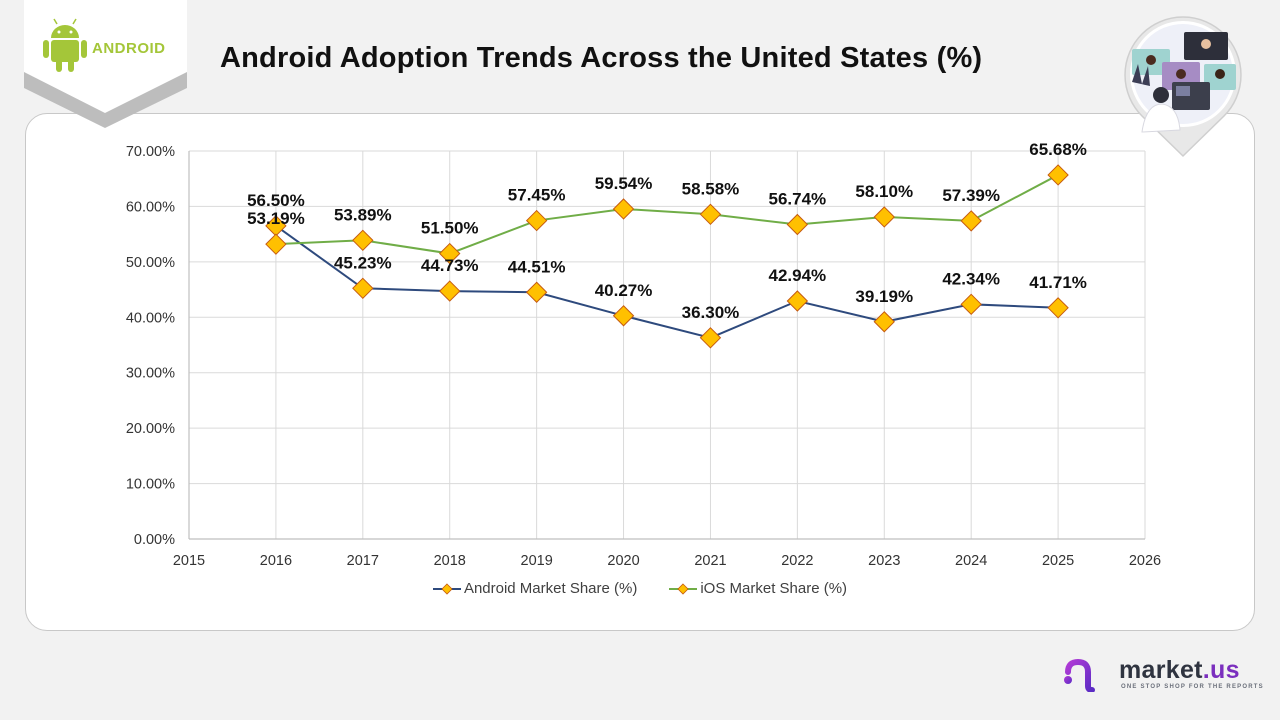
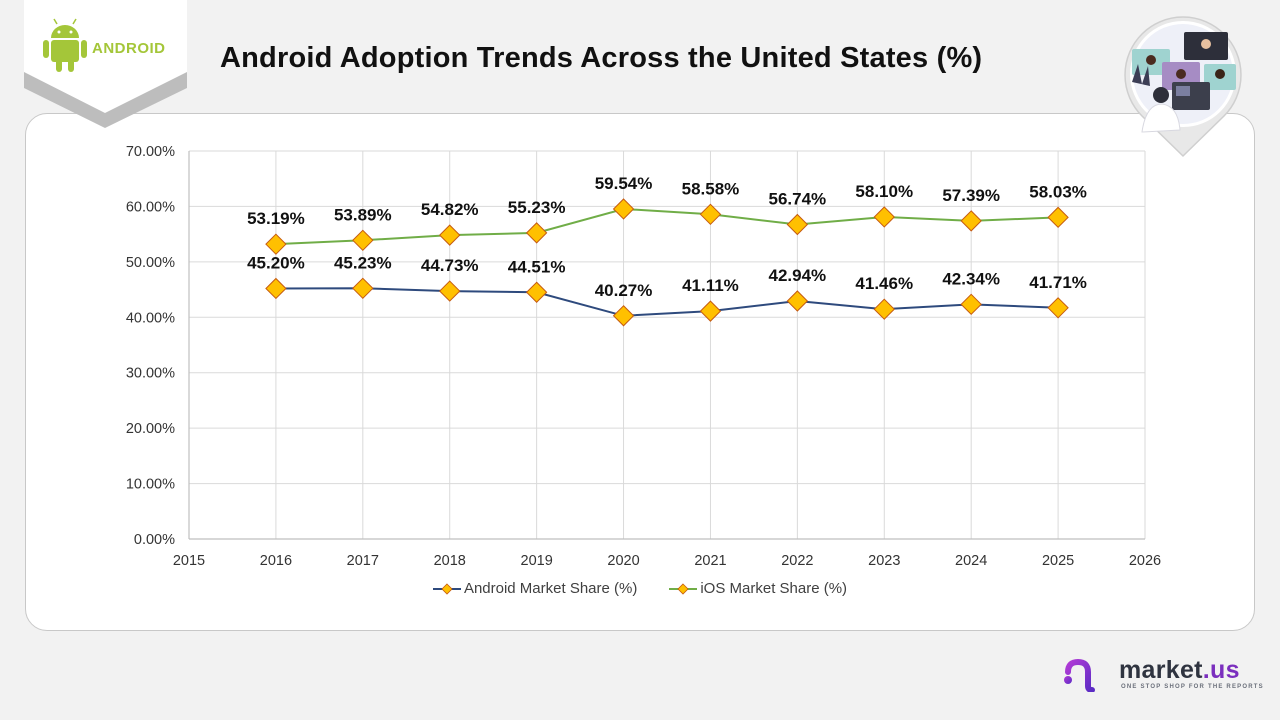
Android Market Share (%)/2016: 56.50% -> 45.20%
iOS Market Share (%)/2018: 51.50% -> 54.82%
iOS Market Share (%)/2019: 57.45% -> 55.23%
Android Market Share (%)/2021: 36.30% -> 41.11%
Android Market Share (%)/2023: 39.19% -> 41.46%
iOS Market Share (%)/2025: 65.68% -> 58.03%
